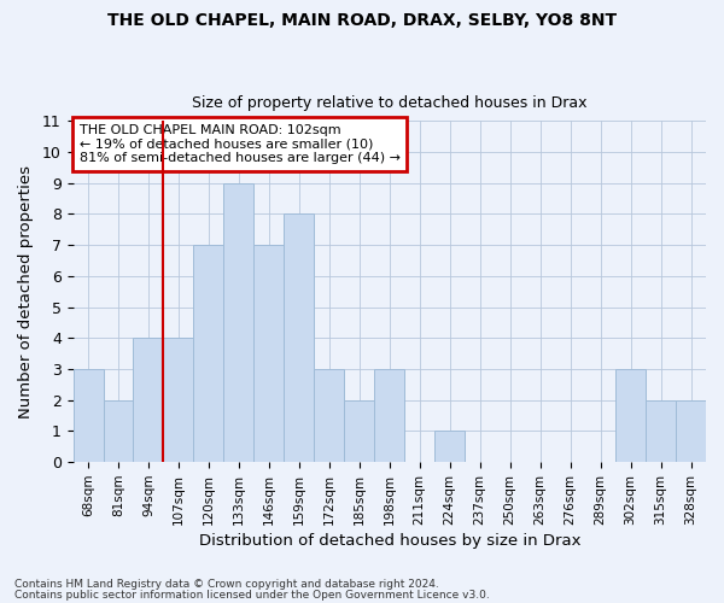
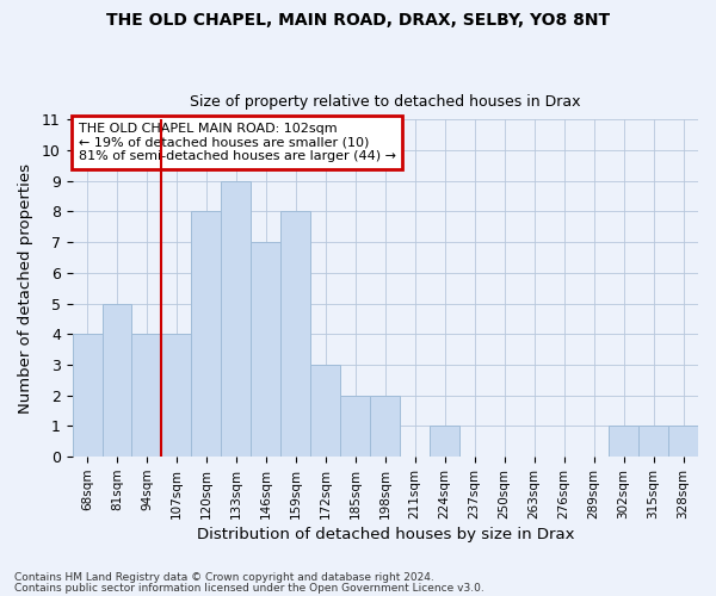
68sqm: 3 -> 4
81sqm: 2 -> 5
120sqm: 7 -> 8
198sqm: 3 -> 2
302sqm: 3 -> 1
315sqm: 2 -> 1
328sqm: 2 -> 1
